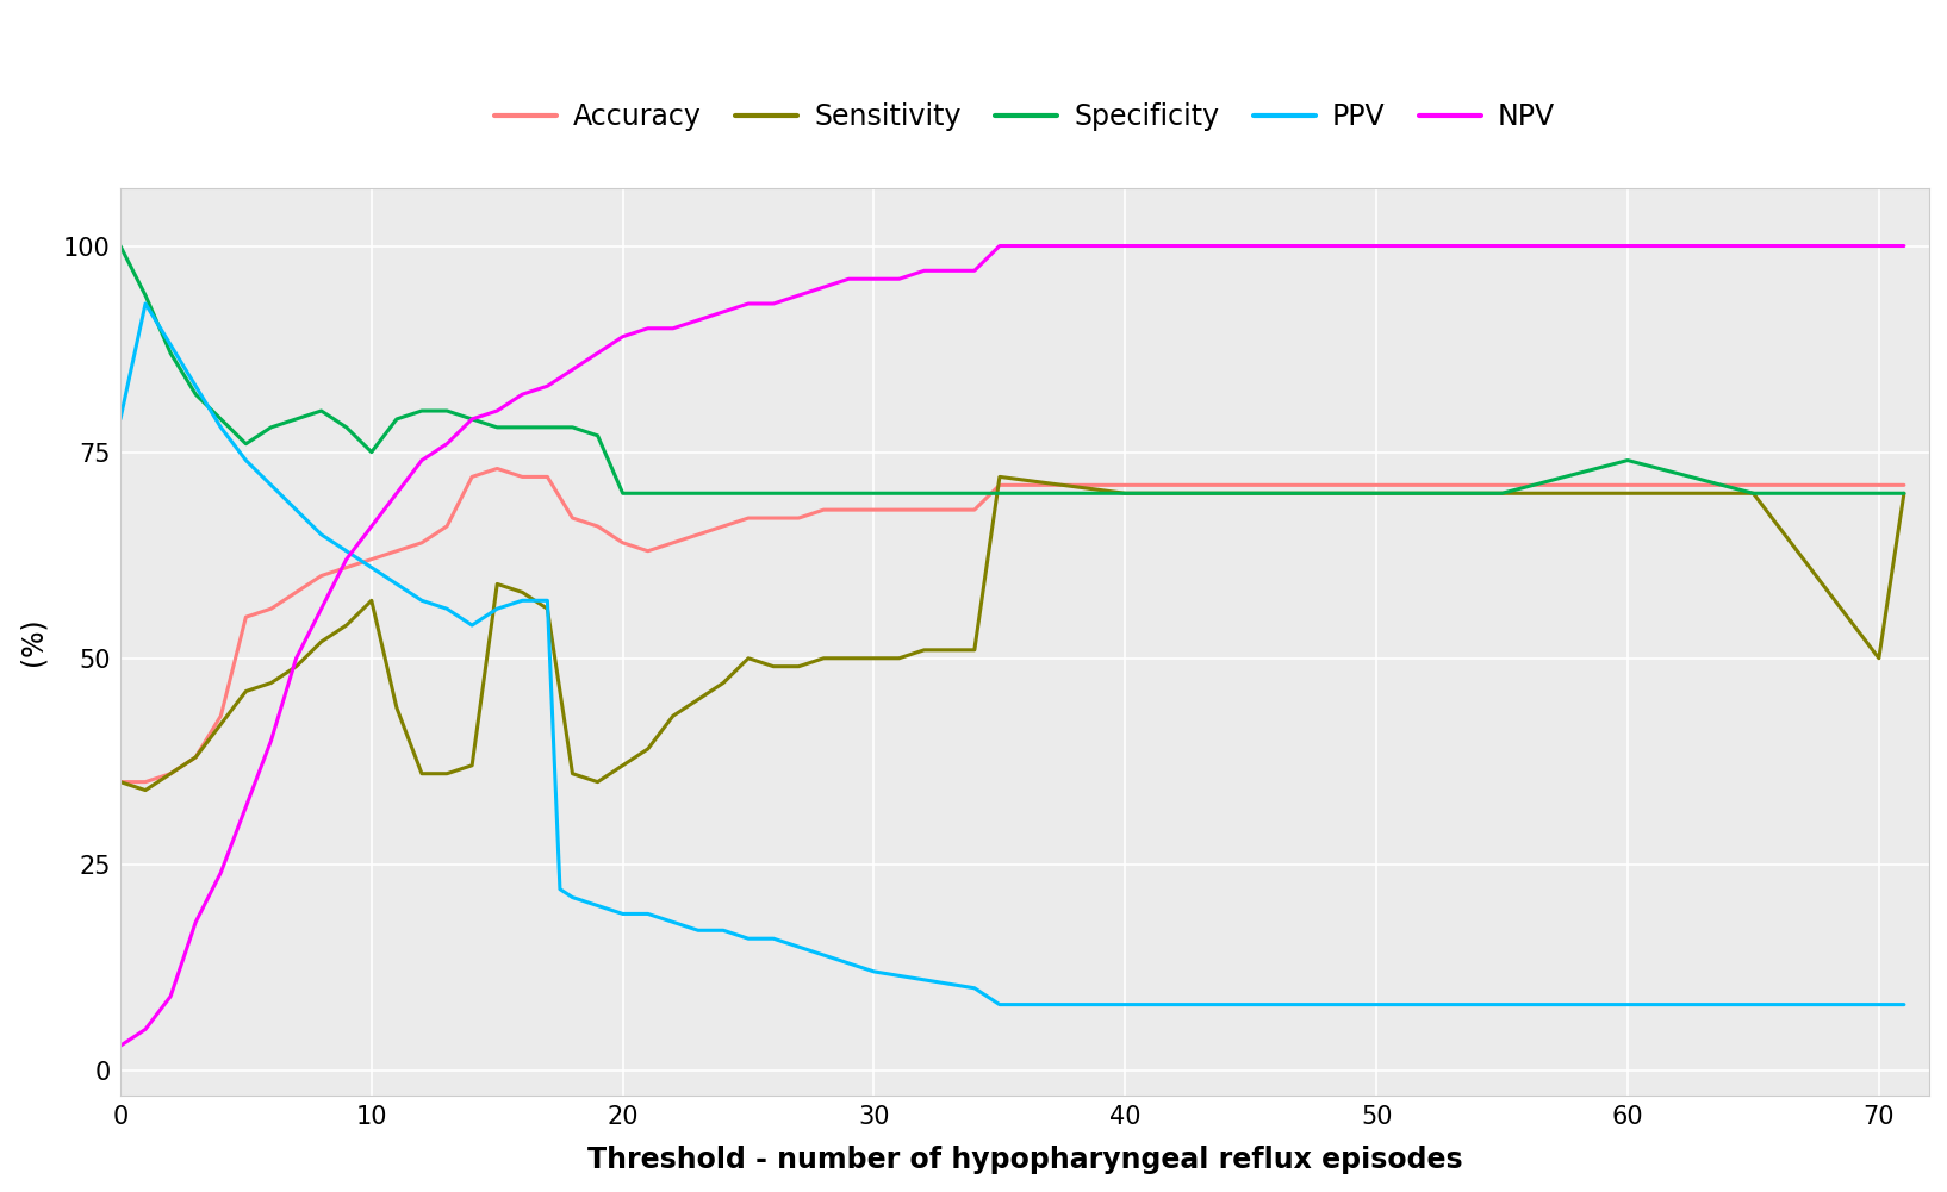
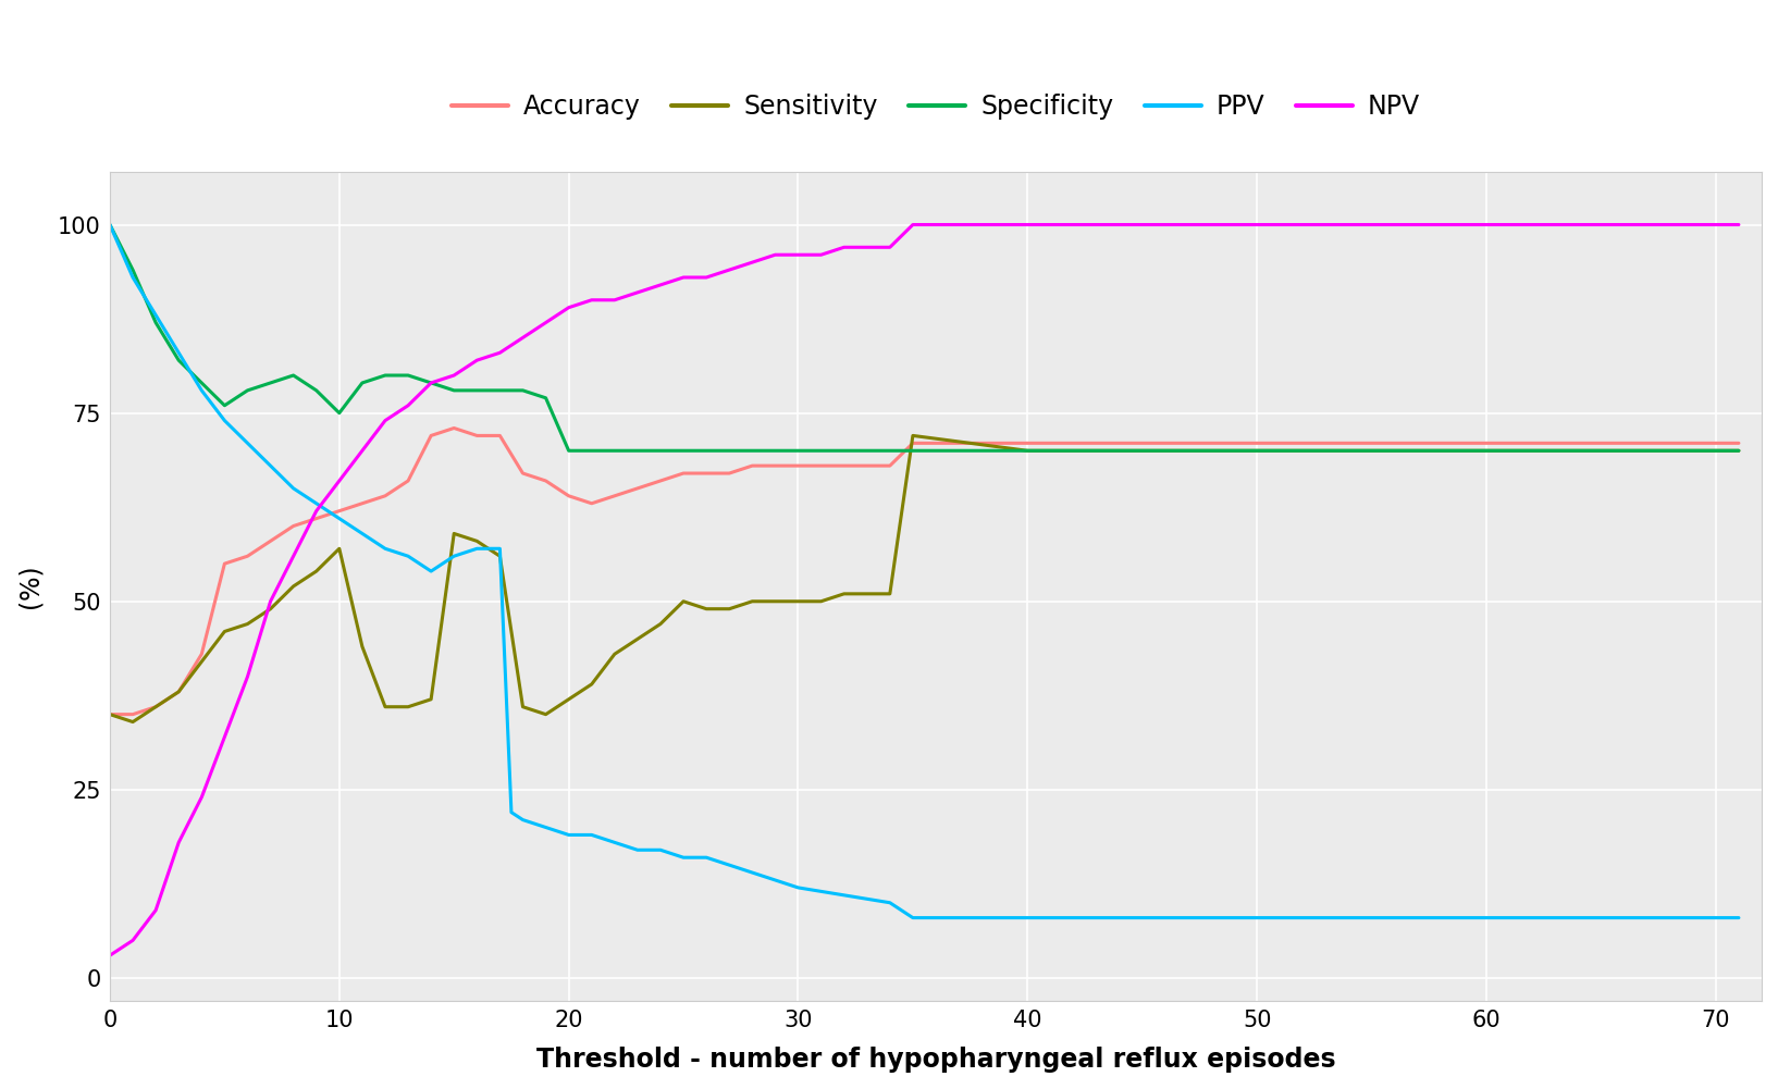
PPV/0: 79 -> 100
Specificity/60: 74 -> 70
Sensitivity/70: 50 -> 70
